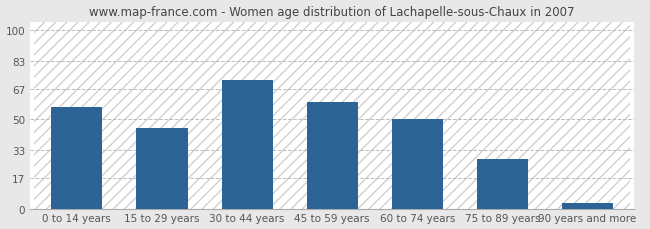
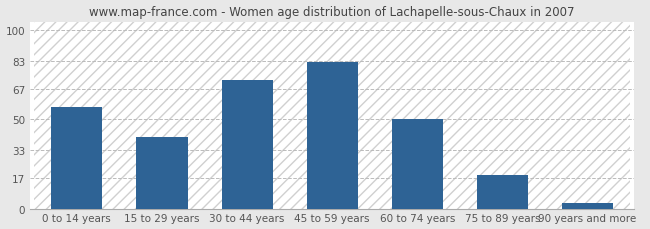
15 to 29 years: 45 -> 40
45 to 59 years: 60 -> 82
75 to 89 years: 28 -> 19
